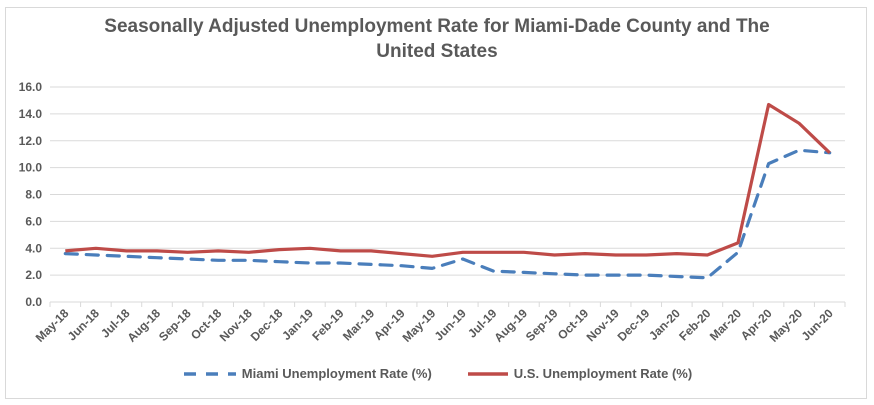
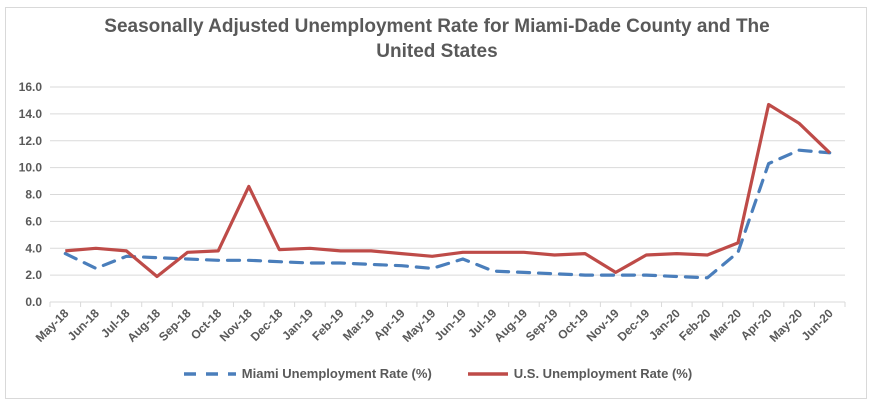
Miami Unemployment Rate (%)/Jun-18: 3.5 -> 2.5
U.S. Unemployment Rate (%)/Aug-18: 3.8 -> 1.9
U.S. Unemployment Rate (%)/Nov-18: 3.7 -> 8.6
U.S. Unemployment Rate (%)/Nov-19: 3.5 -> 2.2
